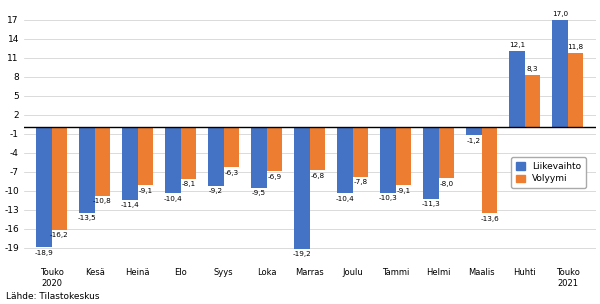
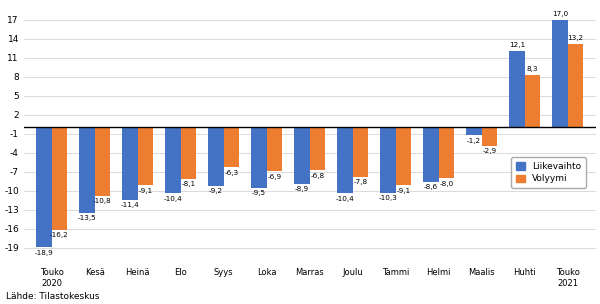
Liikevaihto/Marras: -19,2 -> -8,9
Liikevaihto/Helmi: -11,3 -> -8,6
Volyymi/Maalis: -13,6 -> -2,9
Volyymi/Touko 2021: 11,8 -> 13,2
